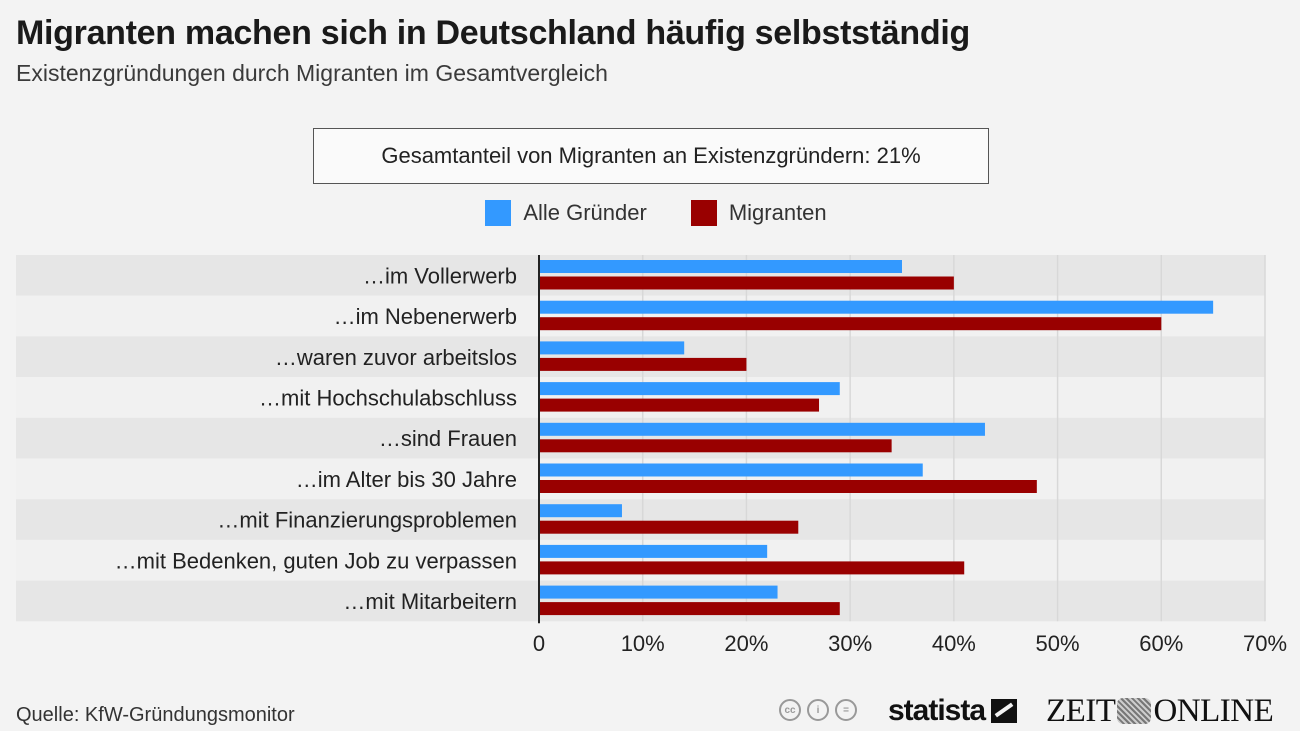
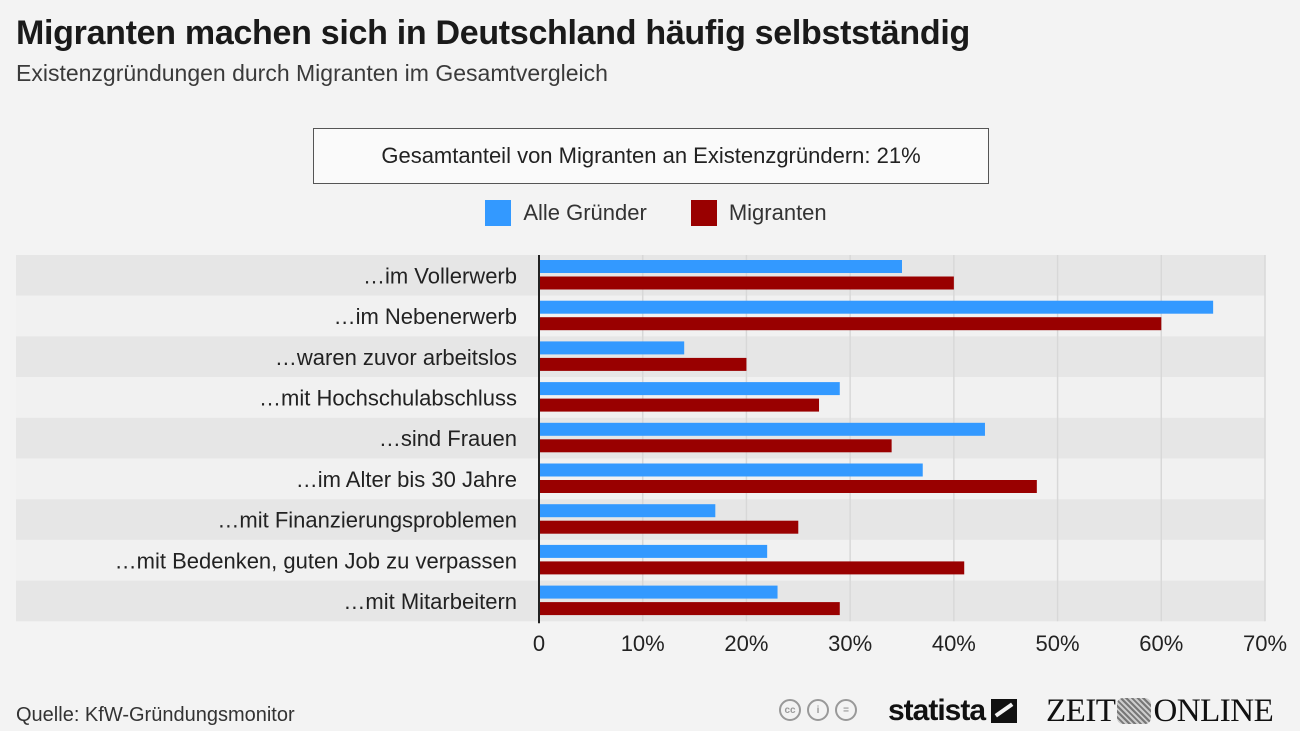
Alle Gründer/…mit Finanzierungsproblemen: 8% -> 17%
